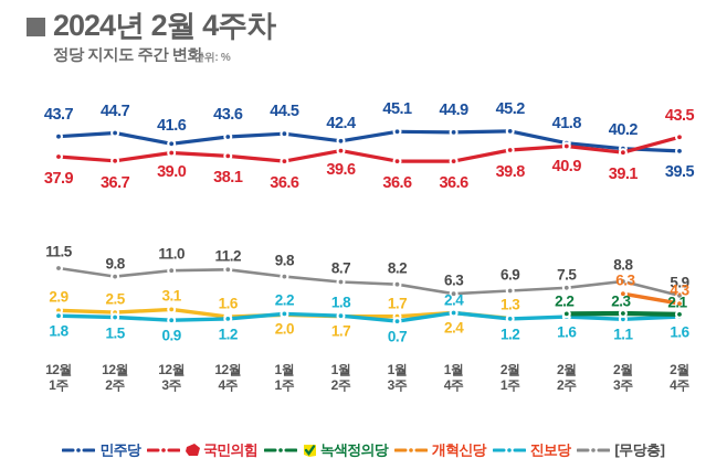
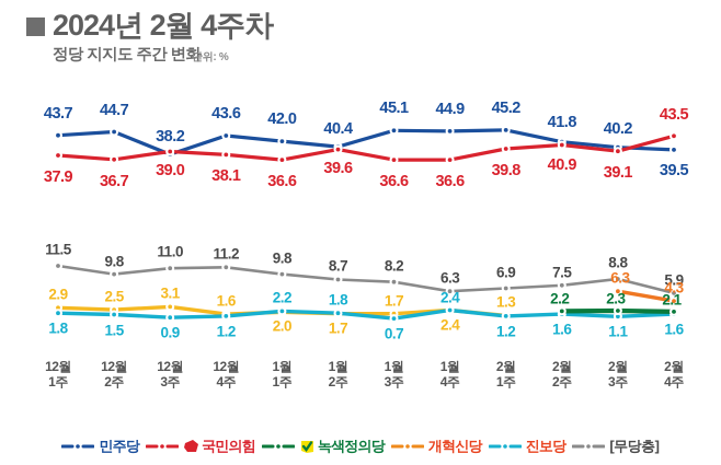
민주당/12월 3주: 41.6 -> 38.2
민주당/1월 1주: 44.5 -> 42.0
민주당/1월 2주: 42.4 -> 40.4
